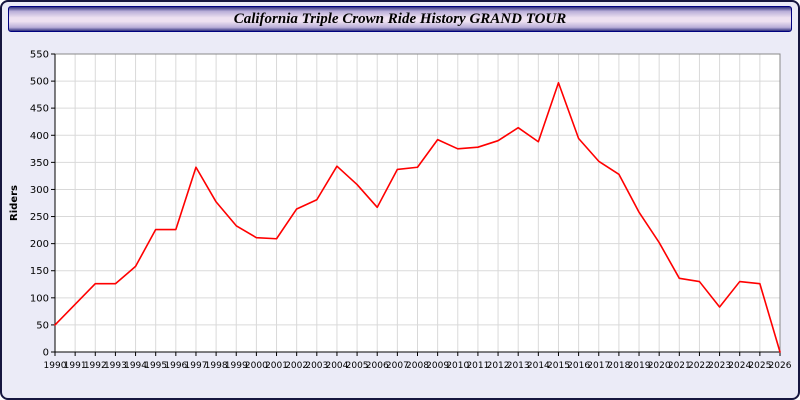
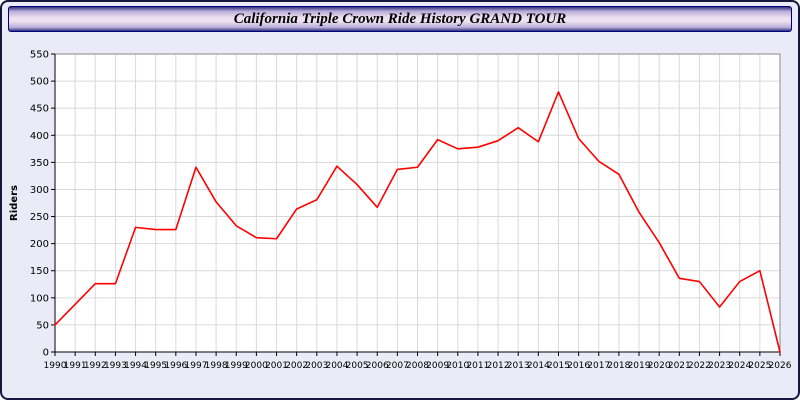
1994: 160 -> 230
2015: 500 -> 480
2025: 130 -> 150
